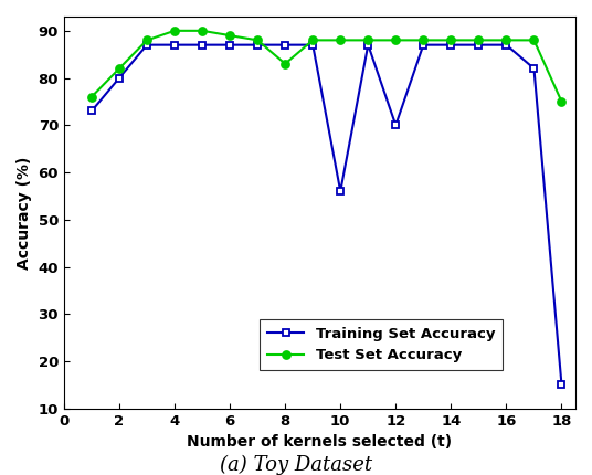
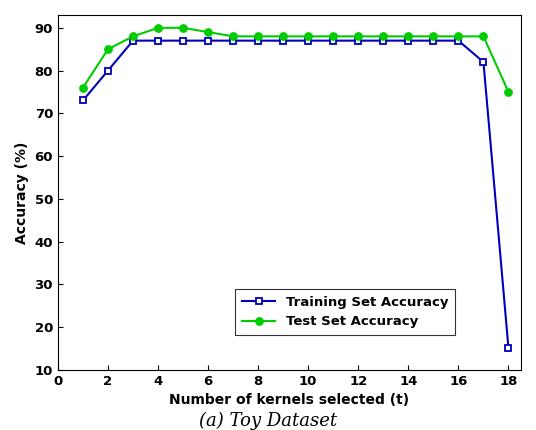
Test Set Accuracy/2: 82 -> 85
Test Set Accuracy/8: 83 -> 88
Training Set Accuracy/10: 56 -> 87
Training Set Accuracy/12: 70 -> 87
